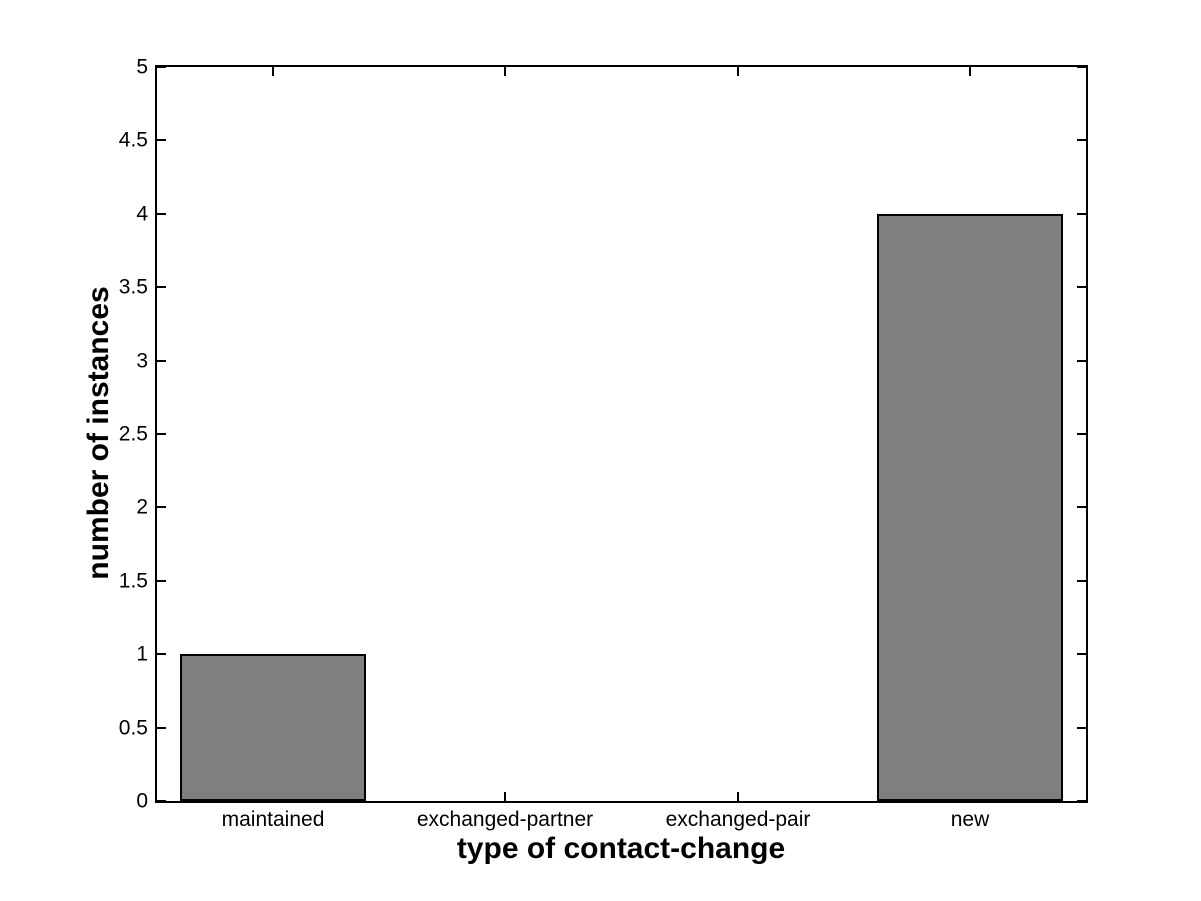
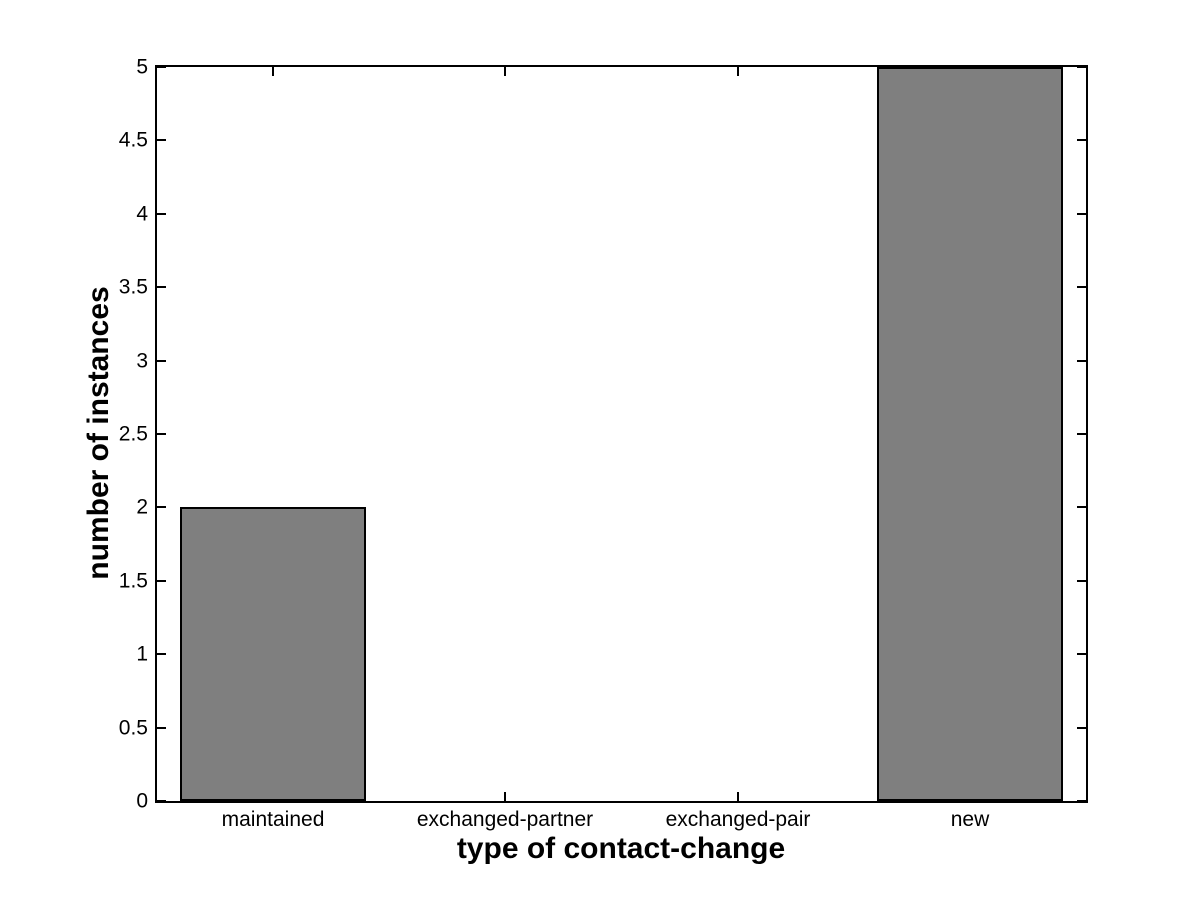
maintained: 1 -> 2
new: 4 -> 5
